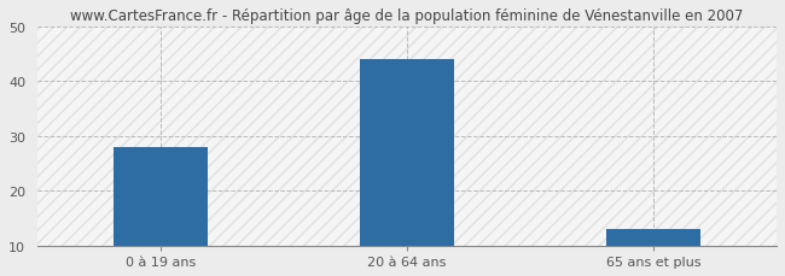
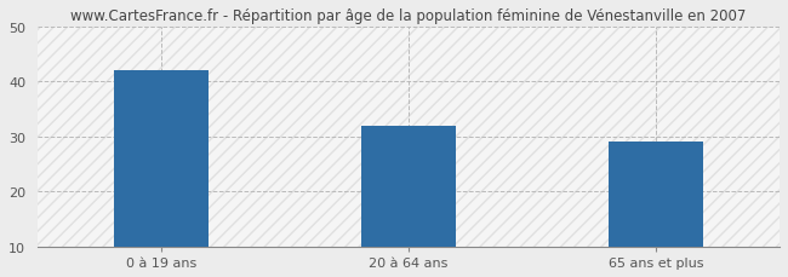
0 à 19 ans: 28 -> 42
20 à 64 ans: 44 -> 32
65 ans et plus: 13 -> 29
